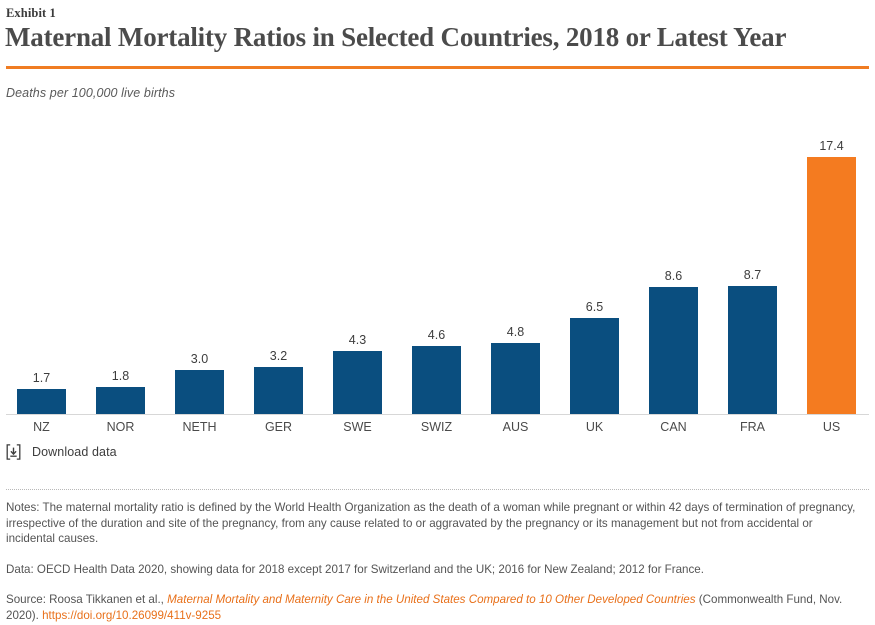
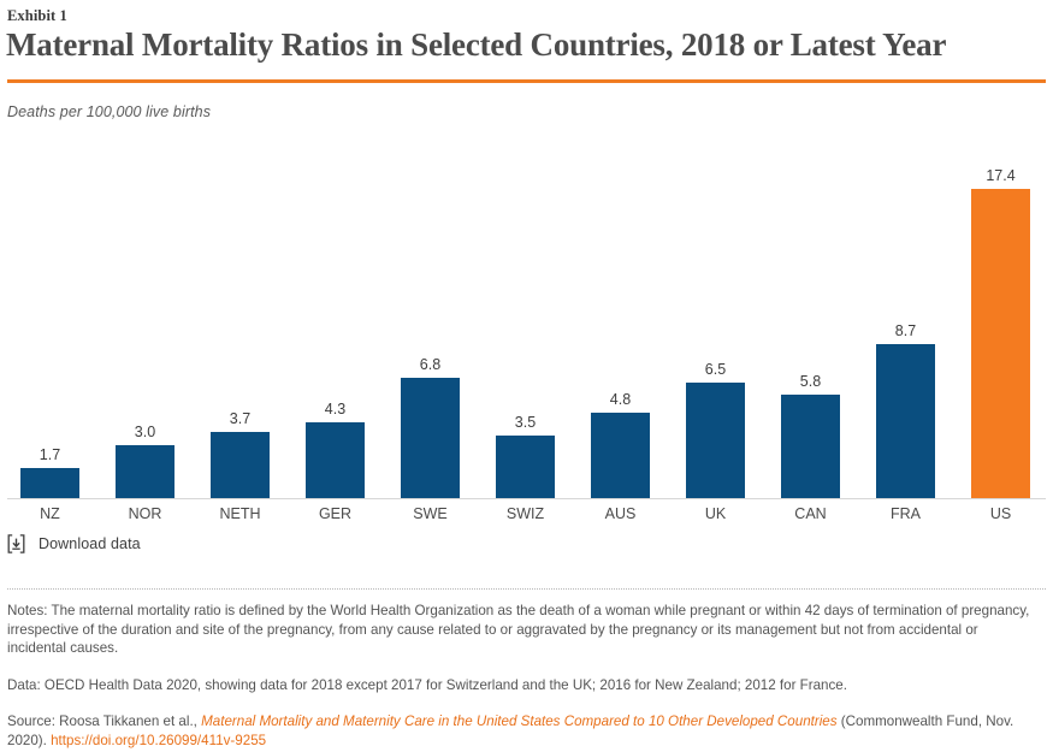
NOR: 1.8 -> 3.0
NETH: 3.0 -> 3.7
GER: 3.2 -> 4.3
SWE: 4.3 -> 6.8
SWIZ: 4.6 -> 3.5
CAN: 8.6 -> 5.8
